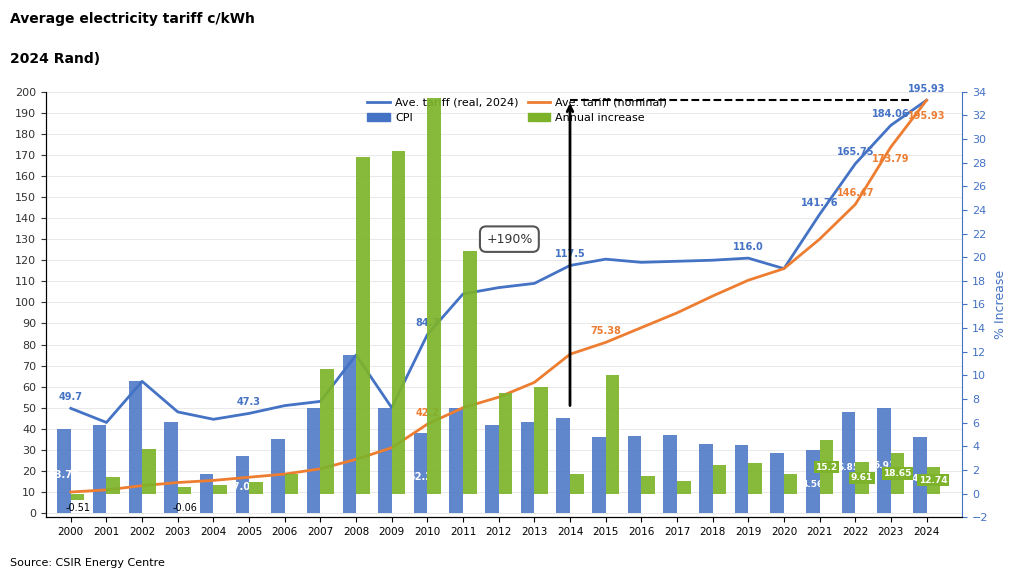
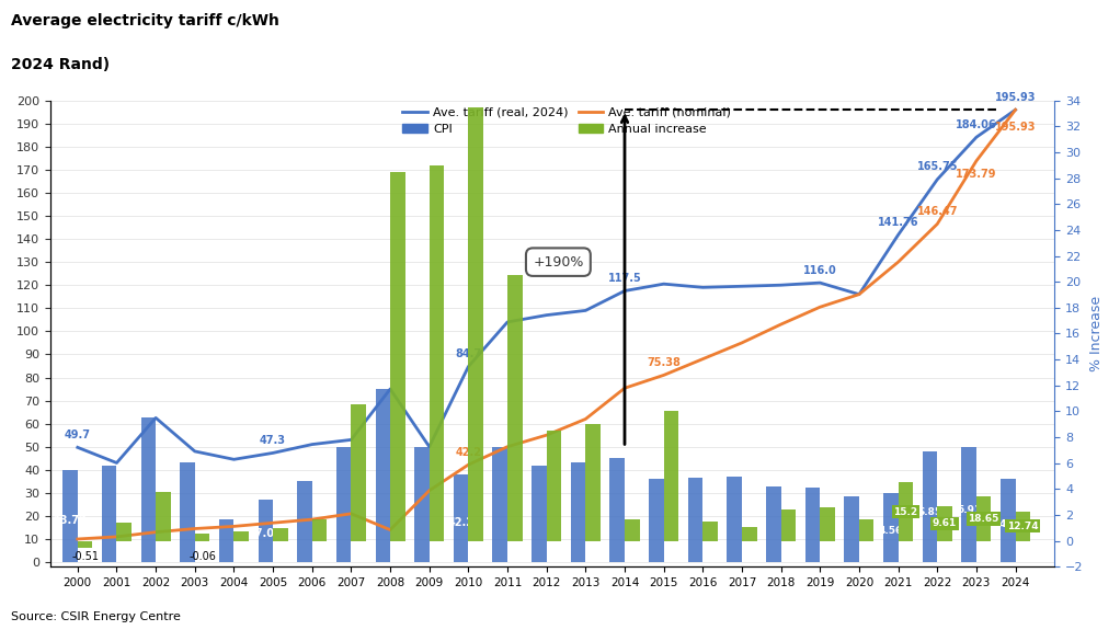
Ave. tariff (nominal)/2008: 25.5 -> 14.0
